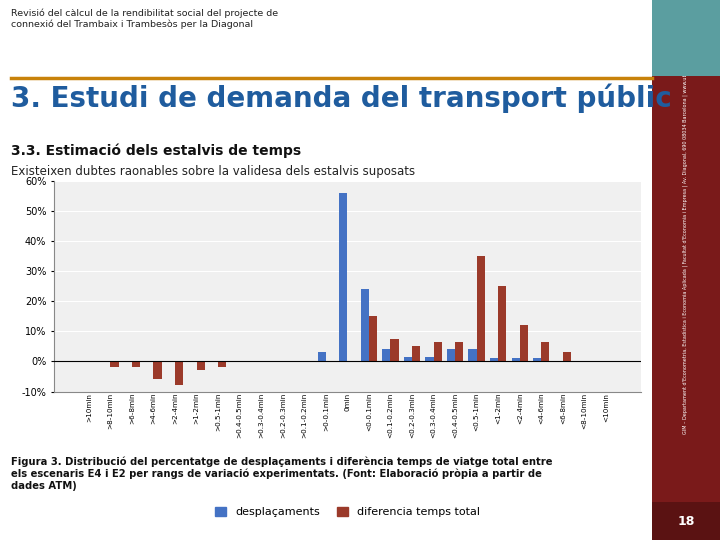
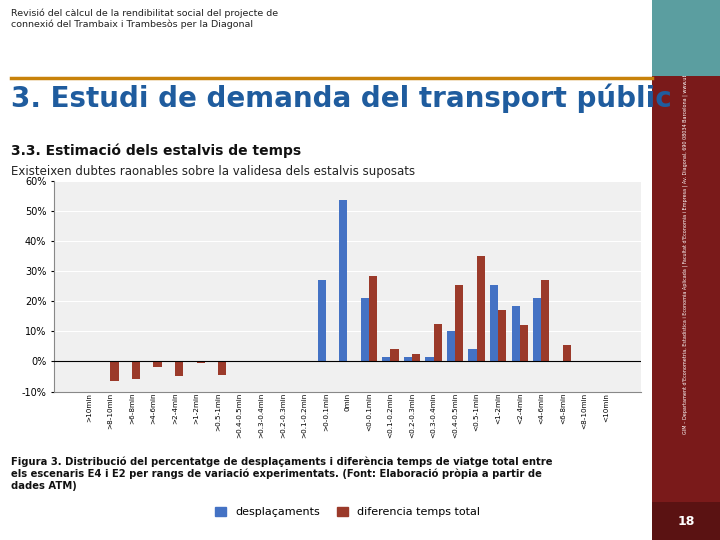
diferencia temps total/>8-10min: -2.0% -> -6.5%
diferencia temps total/>6-8min: -2.0% -> -6.0%
diferencia temps total/>4-6min: -6.0% -> -2.0%
diferencia temps total/>2-4min: -8.0% -> -5.0%
diferencia temps total/>1-2min: -3.0% -> -0.5%
diferencia temps total/>0.5-1min: -2.0% -> -4.5%
desplaçaments/>0-0.1min: 3.0% -> 27.0%
desplaçaments/0min: 56.0% -> 53.5%
desplaçaments/<0-0.1min: 24.0% -> 21.0%
diferencia temps total/<0-0.1min: 15.0% -> 28.5%
desplaçaments/<0.1-0.2min: 4.0% -> 1.5%
diferencia temps total/<0.1-0.2min: 7.5% -> 4.0%
diferencia temps total/<0.2-0.3min: 5.0% -> 2.5%
diferencia temps total/<0.3-0.4min: 6.5% -> 12.5%
desplaçaments/<0.4-0.5min: 4.0% -> 10.0%
diferencia temps total/<0.4-0.5min: 6.5% -> 25.5%
desplaçaments/<1-2min: 1.0% -> 25.5%
diferencia temps total/<1-2min: 25.0% -> 17.0%
desplaçaments/<2-4min: 1.0% -> 18.5%
desplaçaments/<4-6min: 1.0% -> 21.0%
diferencia temps total/<4-6min: 6.5% -> 27.0%
diferencia temps total/<6-8min: 3.0% -> 5.5%
